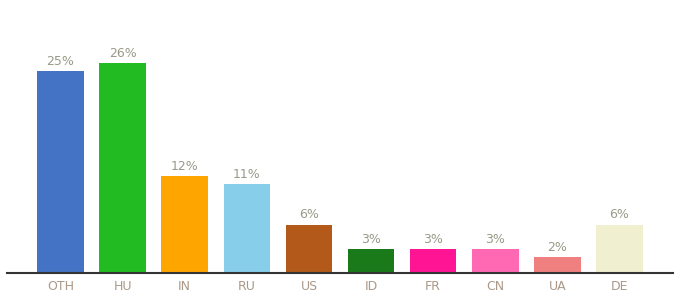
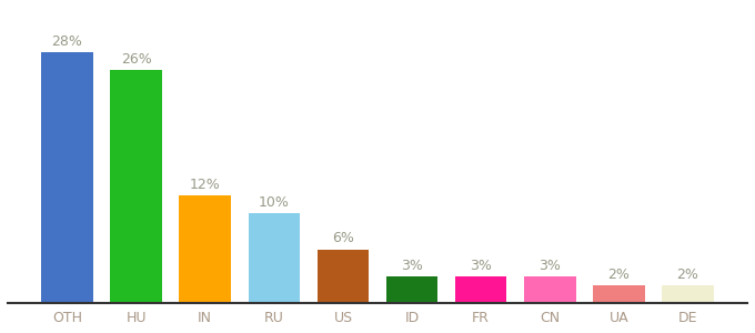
OTH: 25% -> 28%
RU: 11% -> 10%
DE: 6% -> 2%
